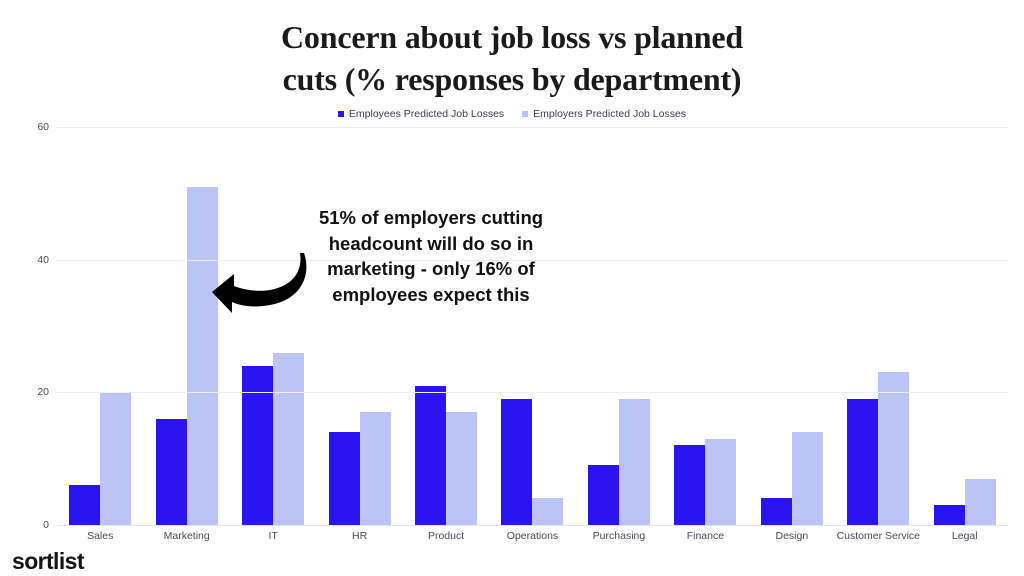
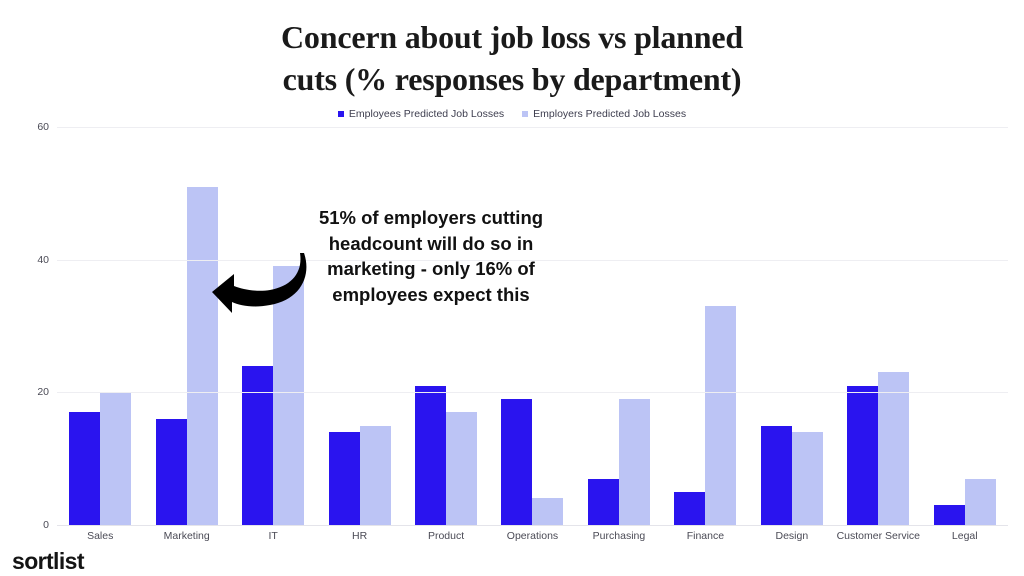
Employees Predicted Job Losses/Sales: 6 -> 17
Employers Predicted Job Losses/IT: 26 -> 39
Employers Predicted Job Losses/HR: 17 -> 15
Employees Predicted Job Losses/Purchasing: 9 -> 7
Employees Predicted Job Losses/Finance: 12 -> 5
Employers Predicted Job Losses/Finance: 13 -> 33
Employees Predicted Job Losses/Design: 4 -> 15
Employees Predicted Job Losses/Customer Service: 19 -> 21
